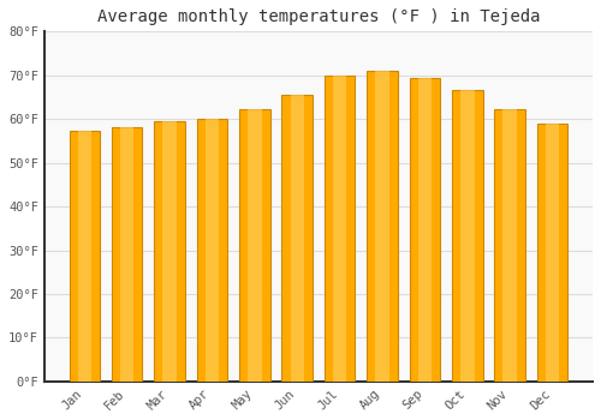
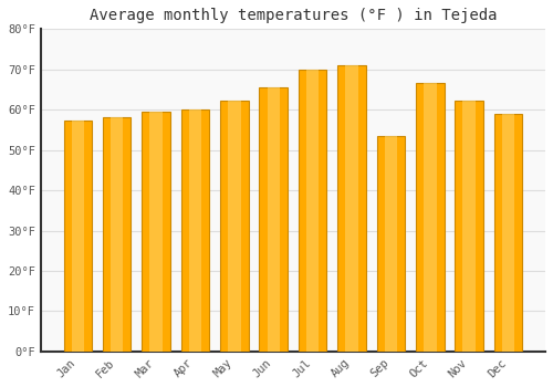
Sep: 69.5°F -> 53.5°F
